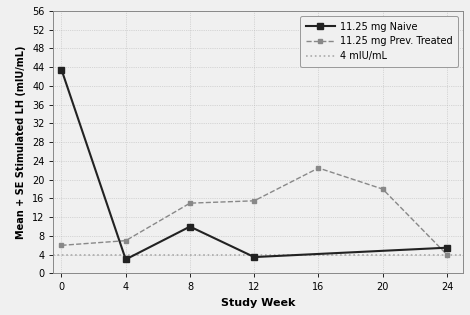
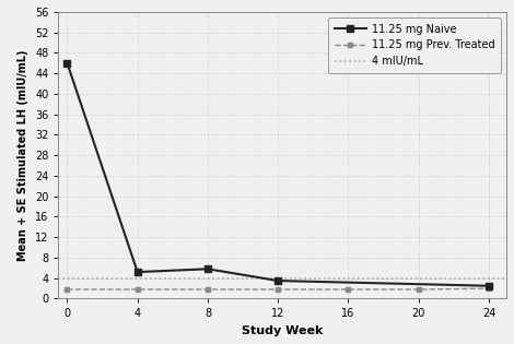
11.25 mg Naive/0: 43.5 -> 46.0
11.25 mg Prev. Treated/0: 6.0 -> 1.8
11.25 mg Naive/4: 3.0 -> 5.2
11.25 mg Prev. Treated/4: 7.0 -> 1.8
11.25 mg Naive/8: 10.0 -> 5.8
11.25 mg Prev. Treated/8: 15.0 -> 1.8
11.25 mg Prev. Treated/12: 15.5 -> 1.8
11.25 mg Prev. Treated/16: 22.5 -> 1.8
11.25 mg Prev. Treated/20: 18.0 -> 1.8
11.25 mg Naive/24: 5.5 -> 2.5
11.25 mg Prev. Treated/24: 4.0 -> 2.0
